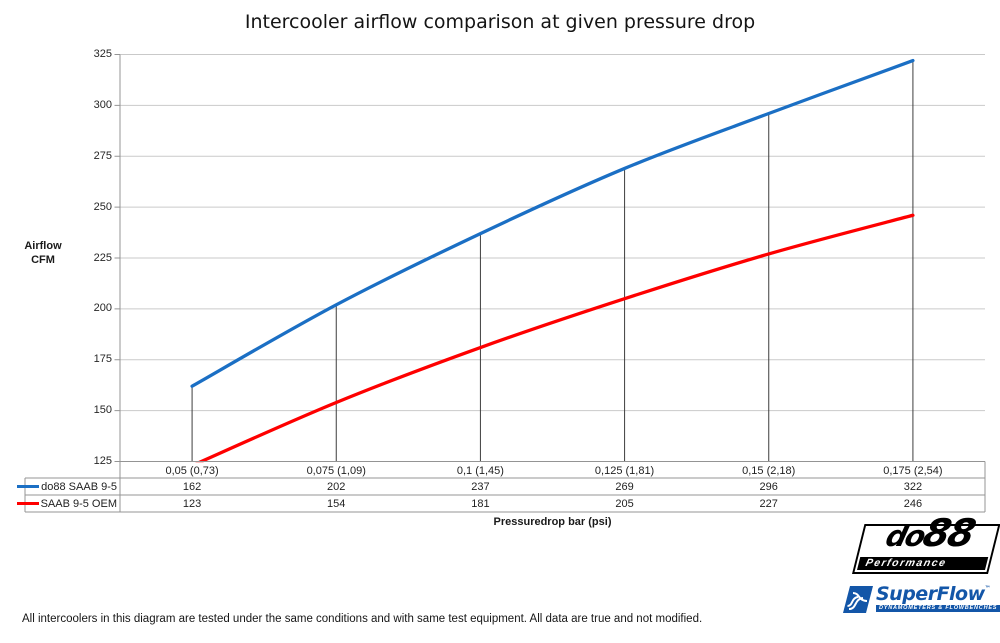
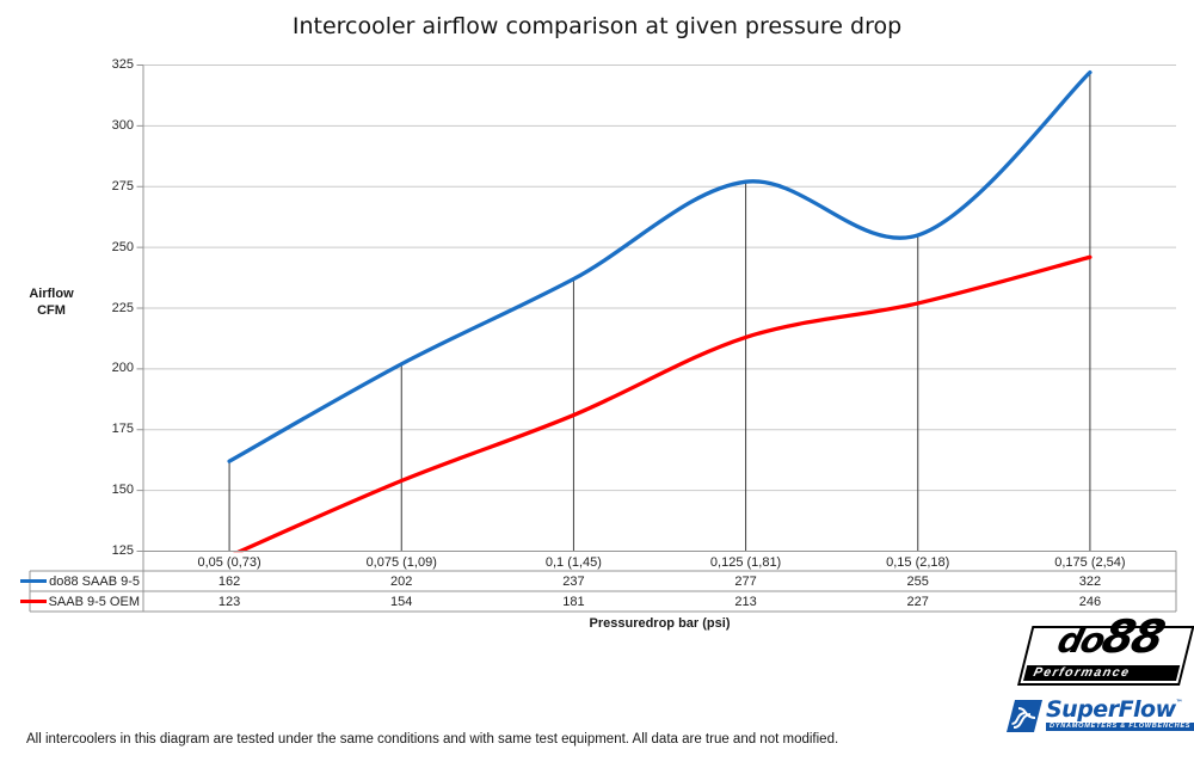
do88 SAAB 9-5/0,125 (1,81): 269 -> 277
SAAB 9-5 OEM/0,125 (1,81): 205 -> 213
do88 SAAB 9-5/0,15 (2,18): 296 -> 255
